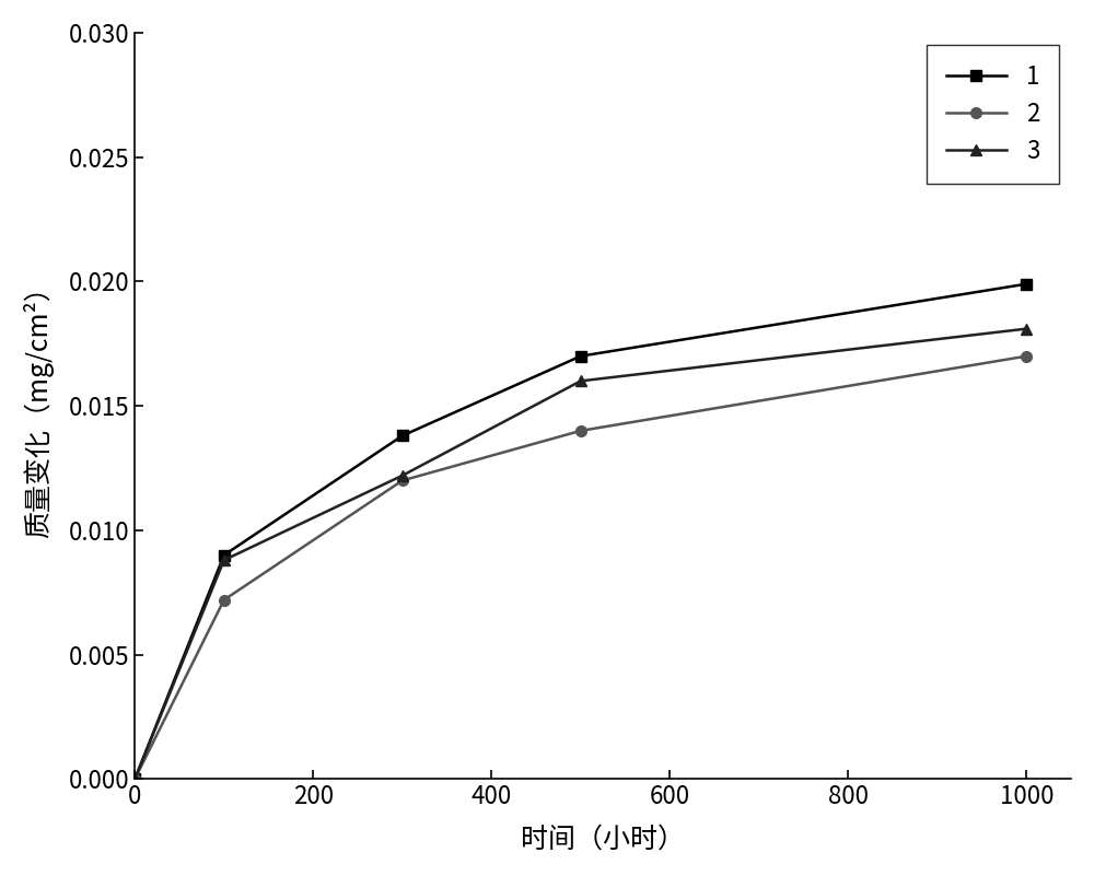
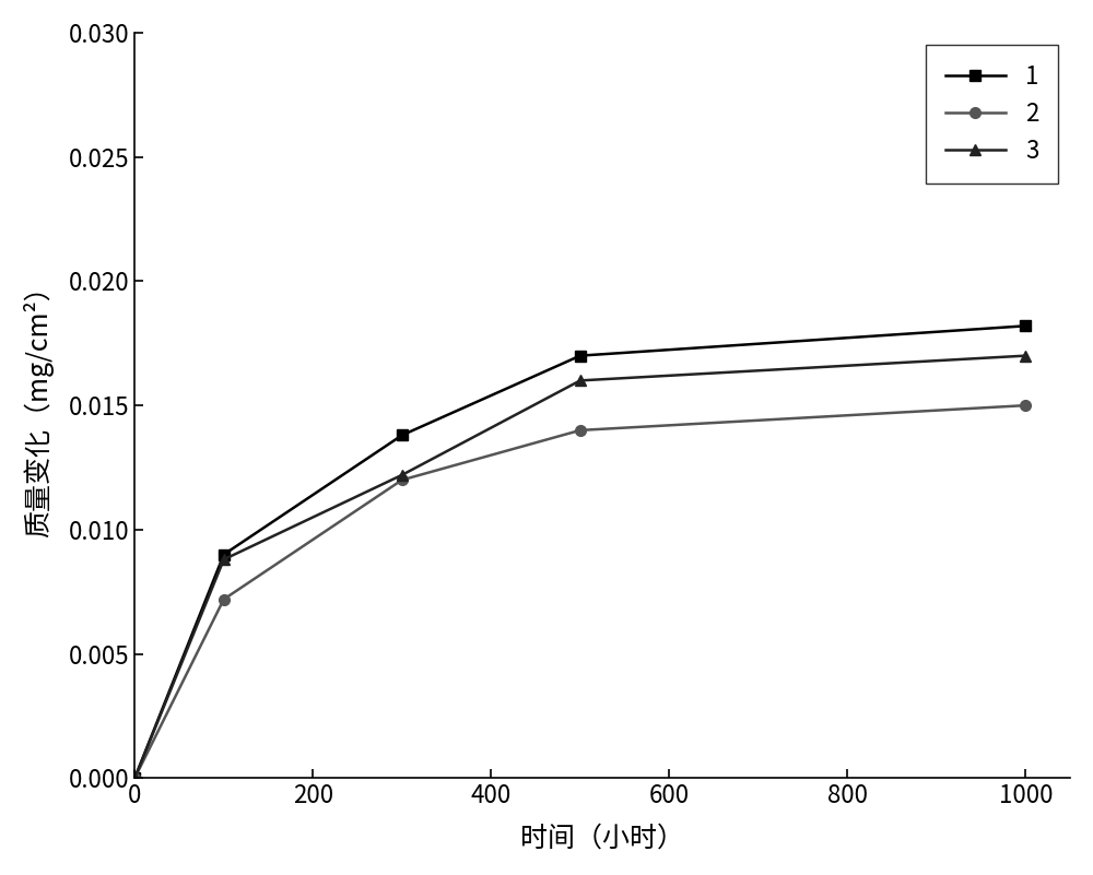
1/1000: 0.0199 -> 0.0182
2/1000: 0.0170 -> 0.0150
3/1000: 0.0181 -> 0.0170
